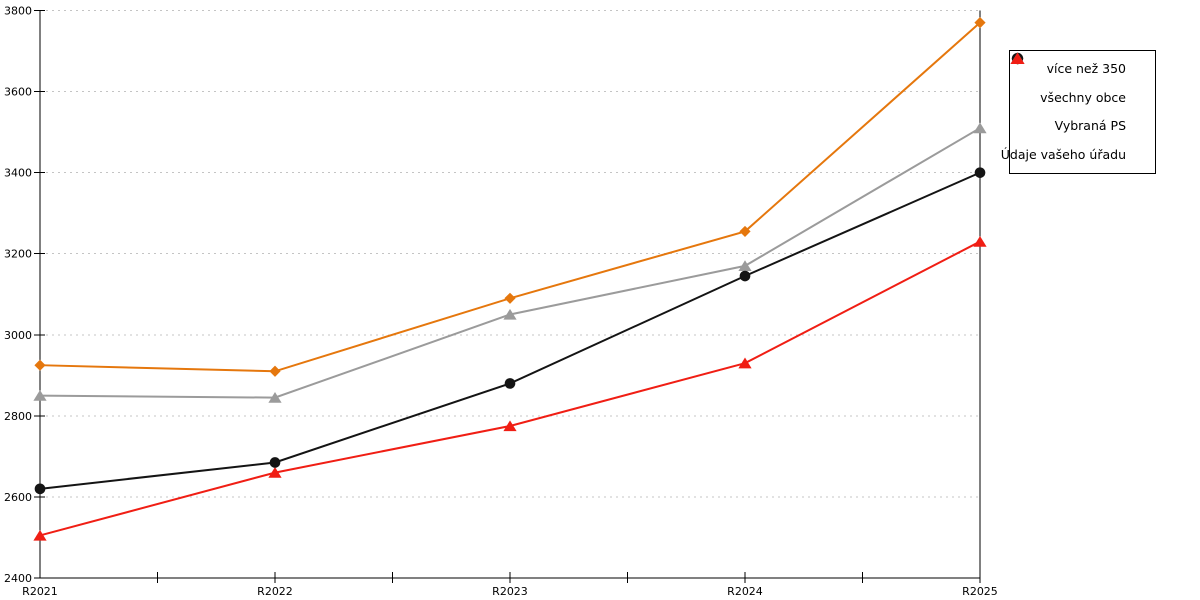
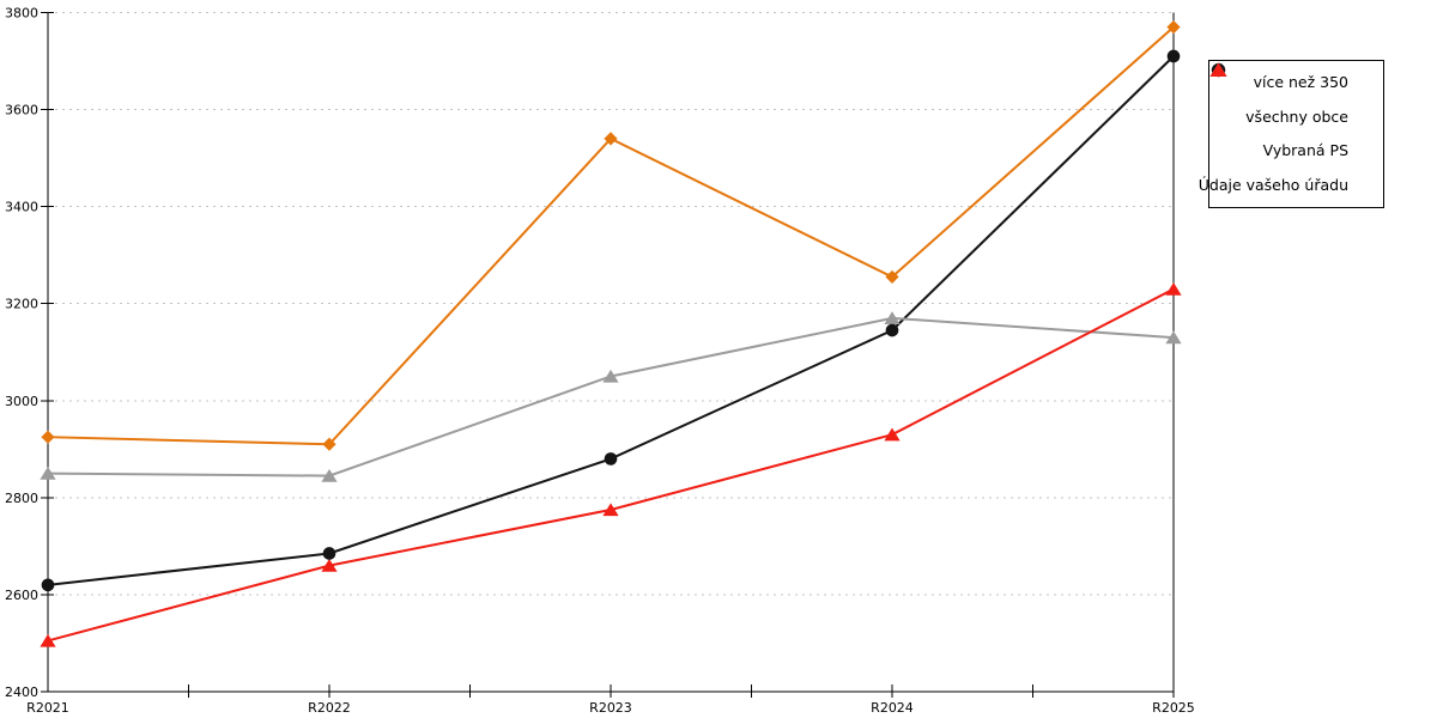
více než 350/R2023: 3090 -> 3540
všechny obce/R2025: 3400 -> 3710
Vybraná PS/R2025: 3510 -> 3130
